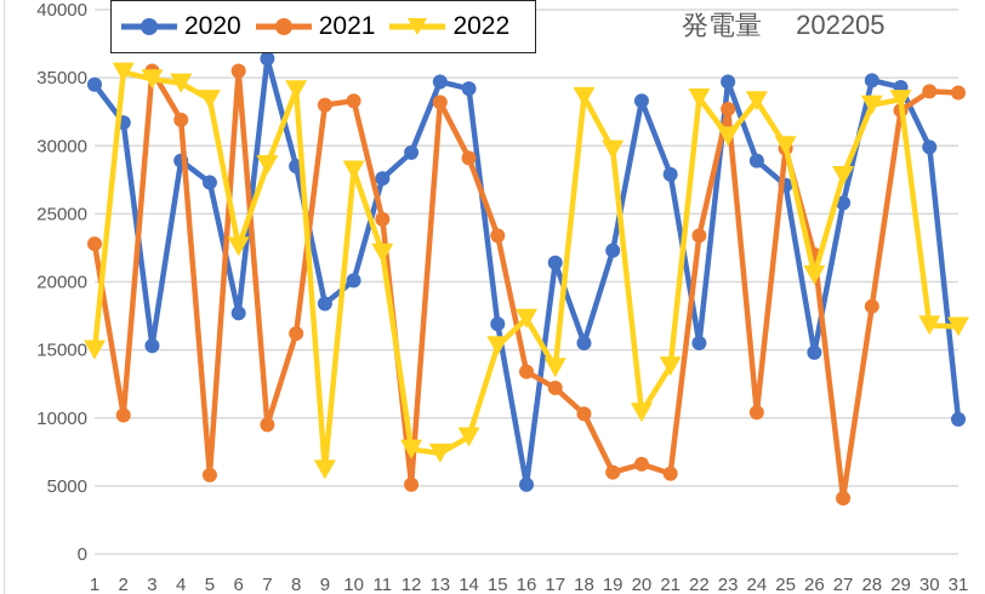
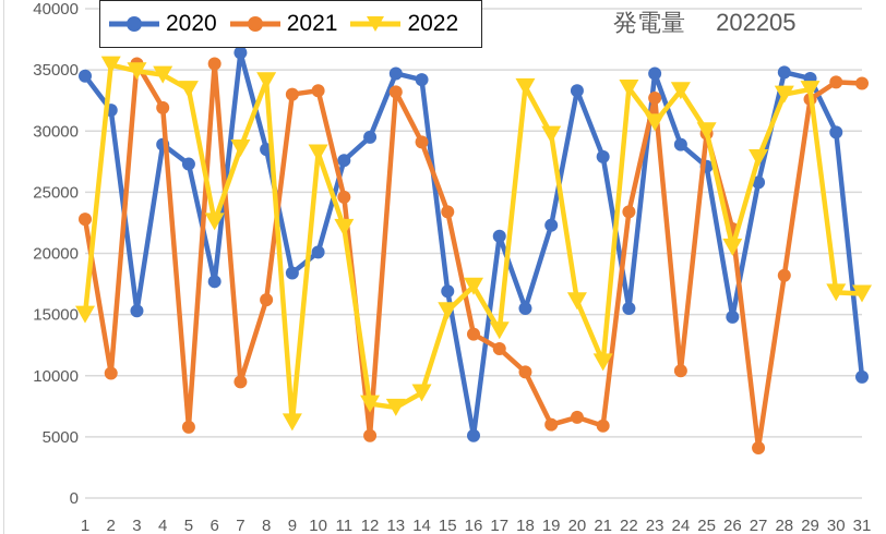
2022/20: 10400 -> 16100
2022/21: 13800 -> 11100
